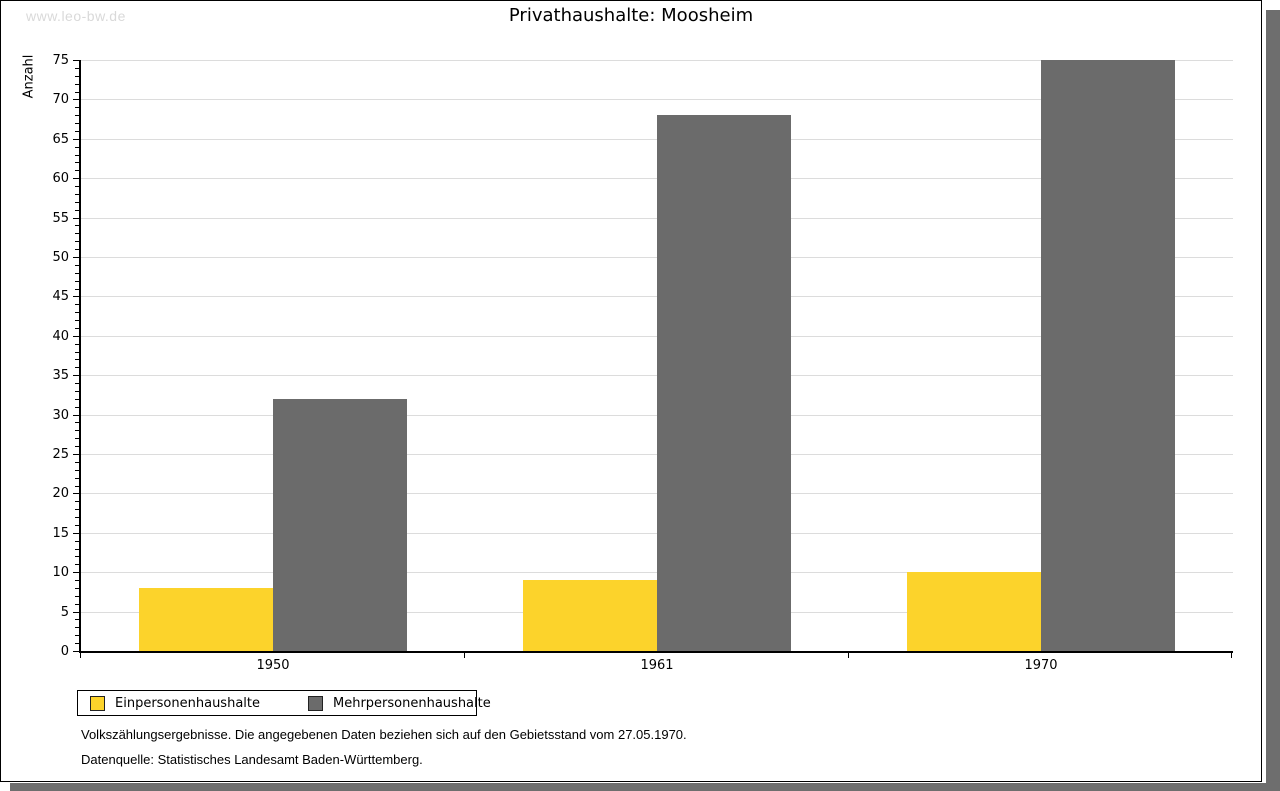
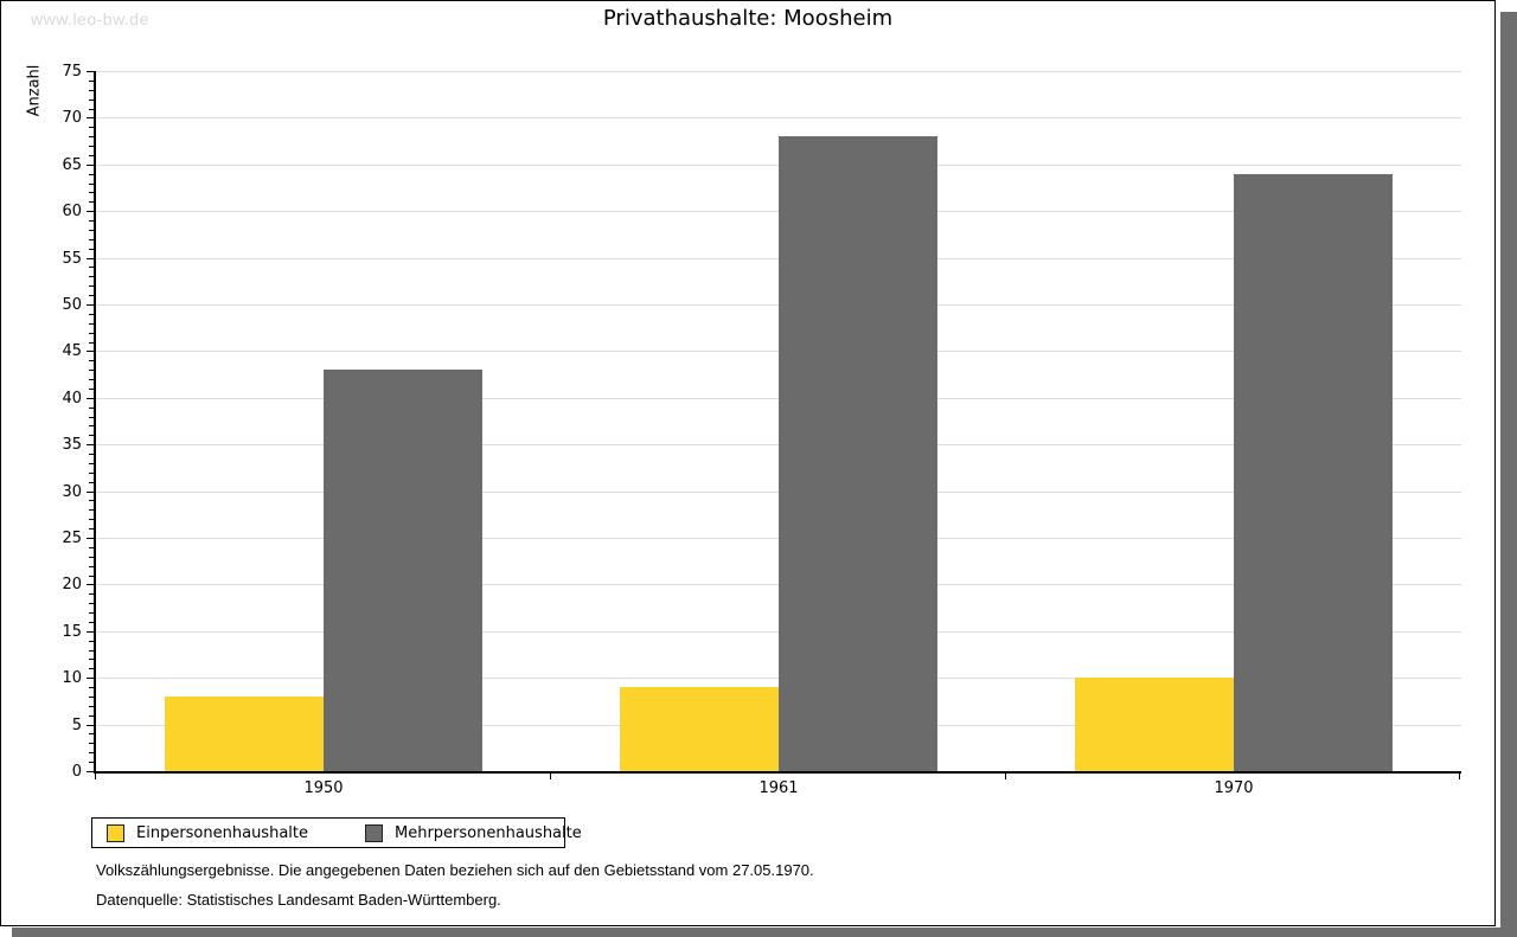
Mehrpersonenhaushalte/1950: 32 -> 43
Mehrpersonenhaushalte/1970: 75 -> 64
